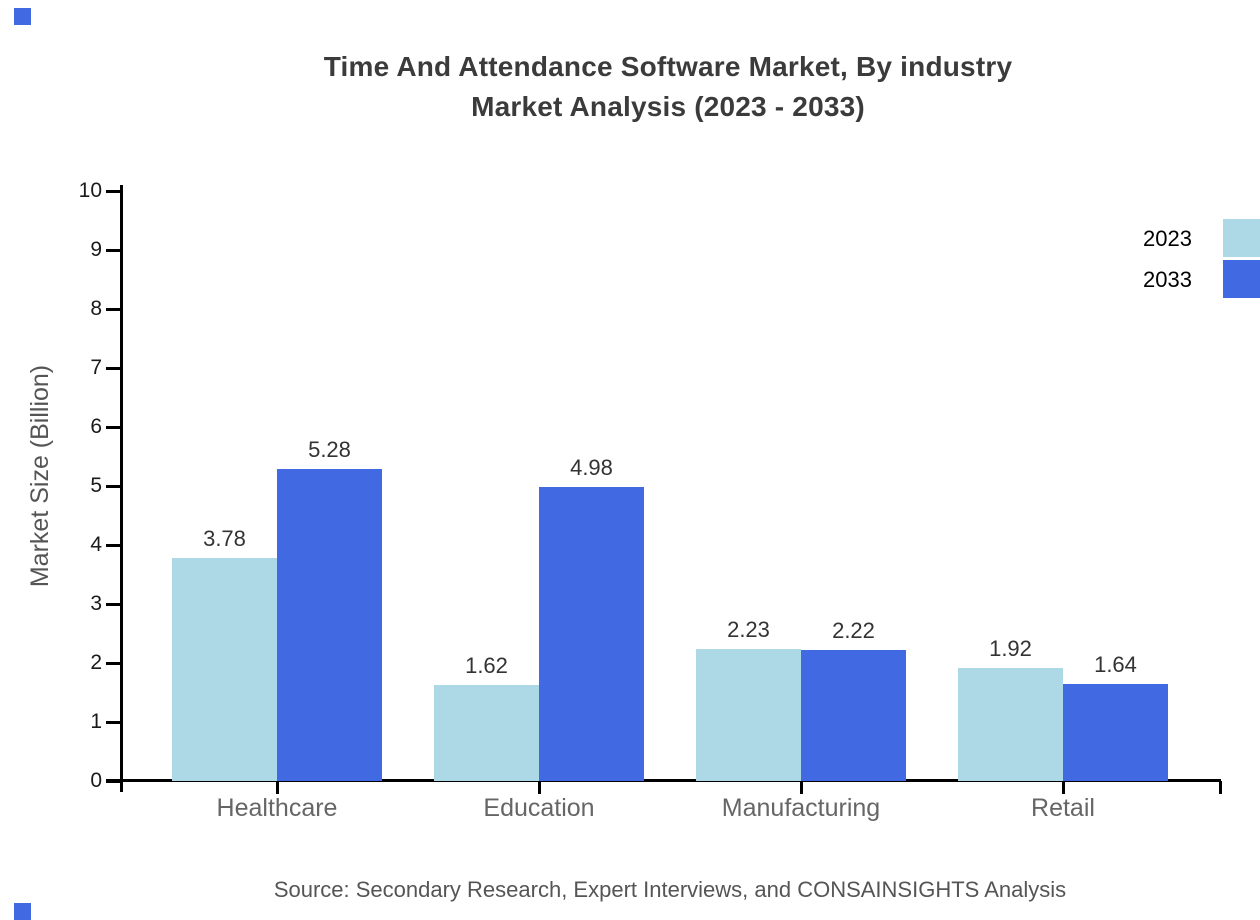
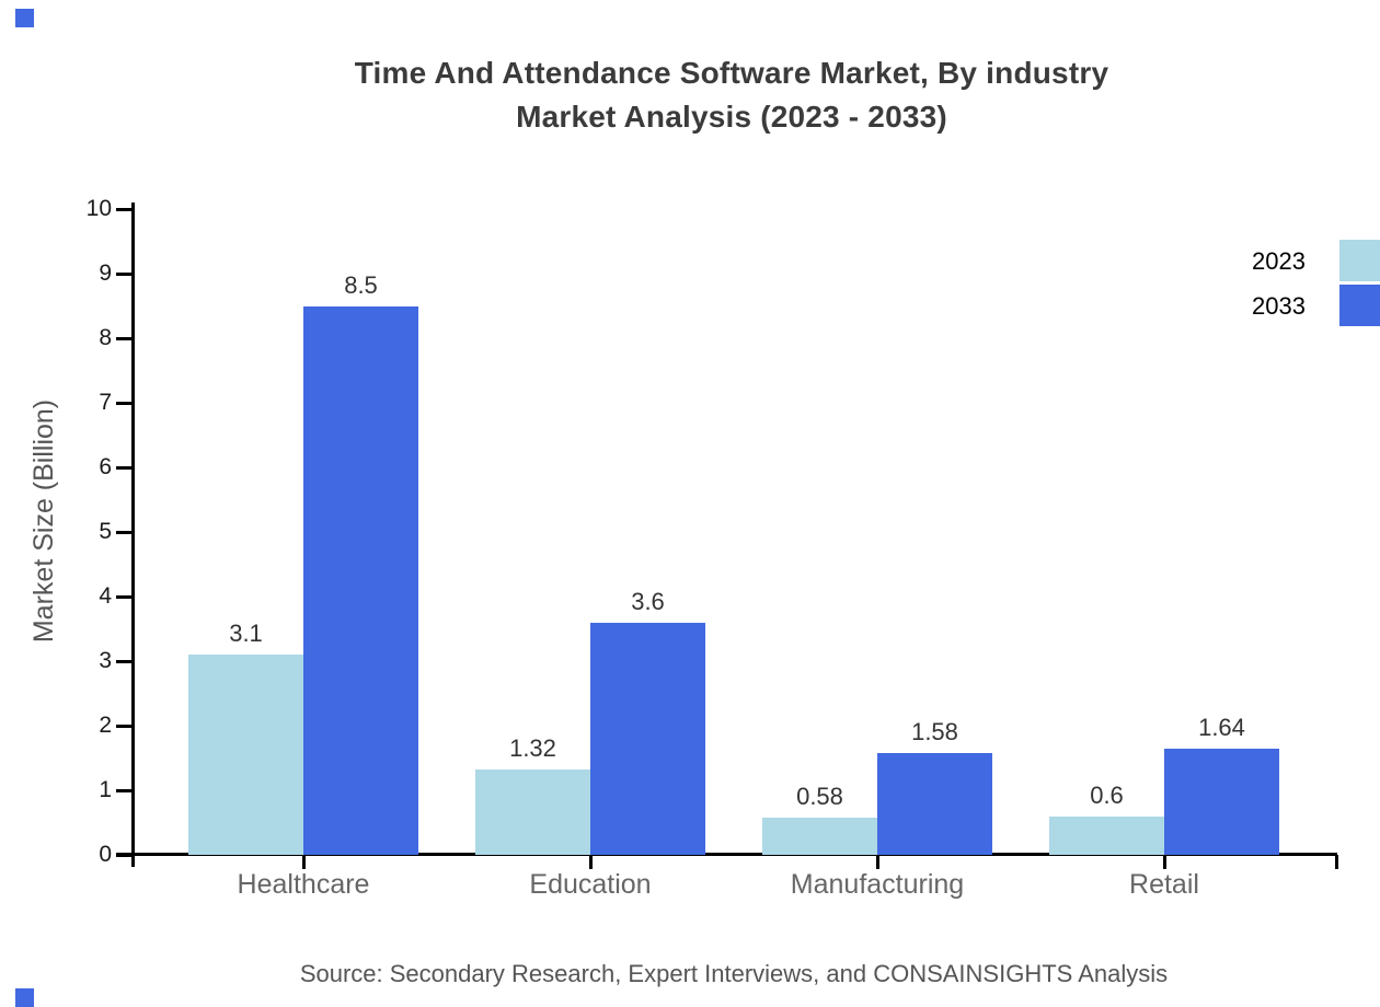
2023/Healthcare: 3.78 -> 3.1
2033/Healthcare: 5.28 -> 8.5
2023/Education: 1.62 -> 1.32
2033/Education: 4.98 -> 3.6
2023/Manufacturing: 2.23 -> 0.58
2033/Manufacturing: 2.22 -> 1.58
2023/Retail: 1.92 -> 0.6
